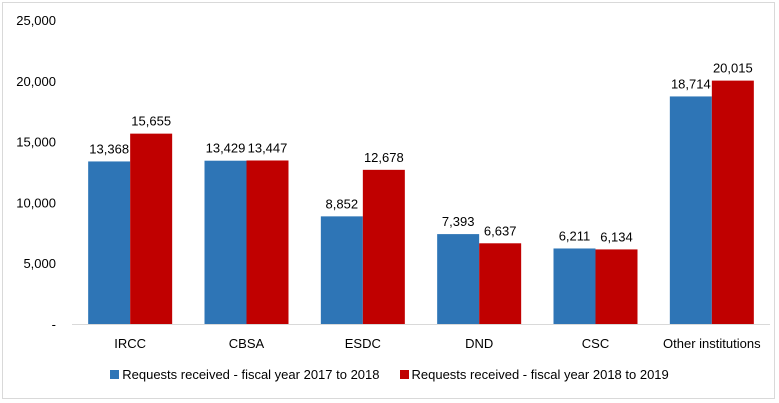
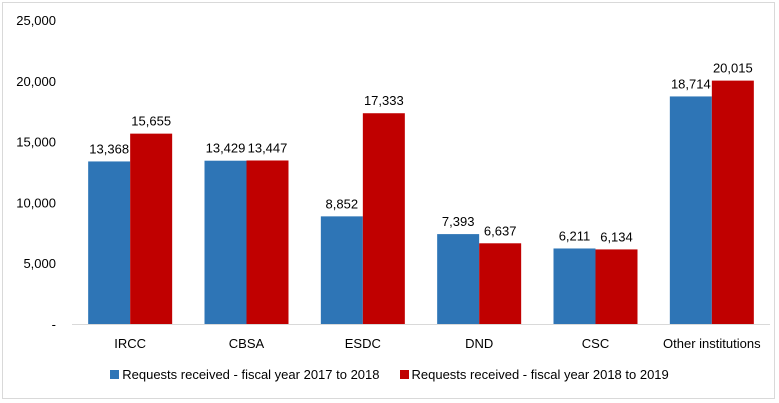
Requests received - fiscal year 2018 to 2019/ESDC: 12,678 -> 17,333
